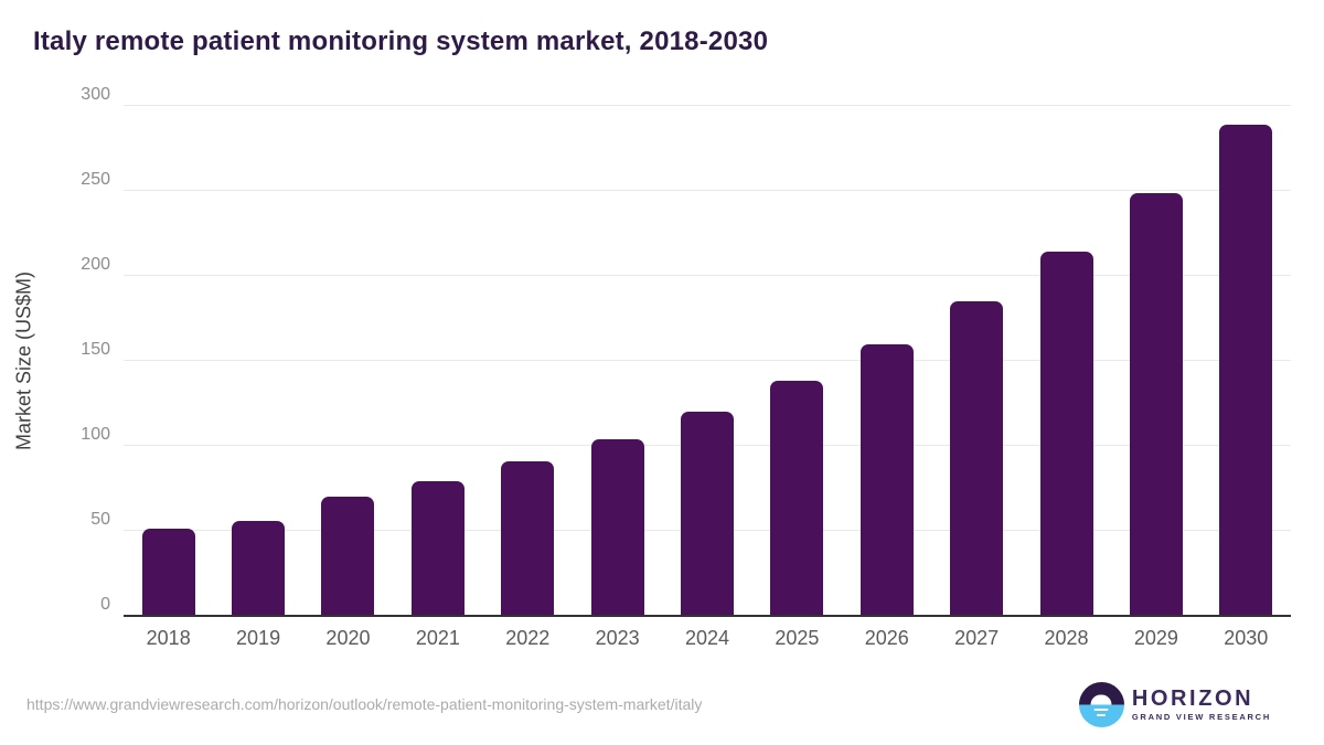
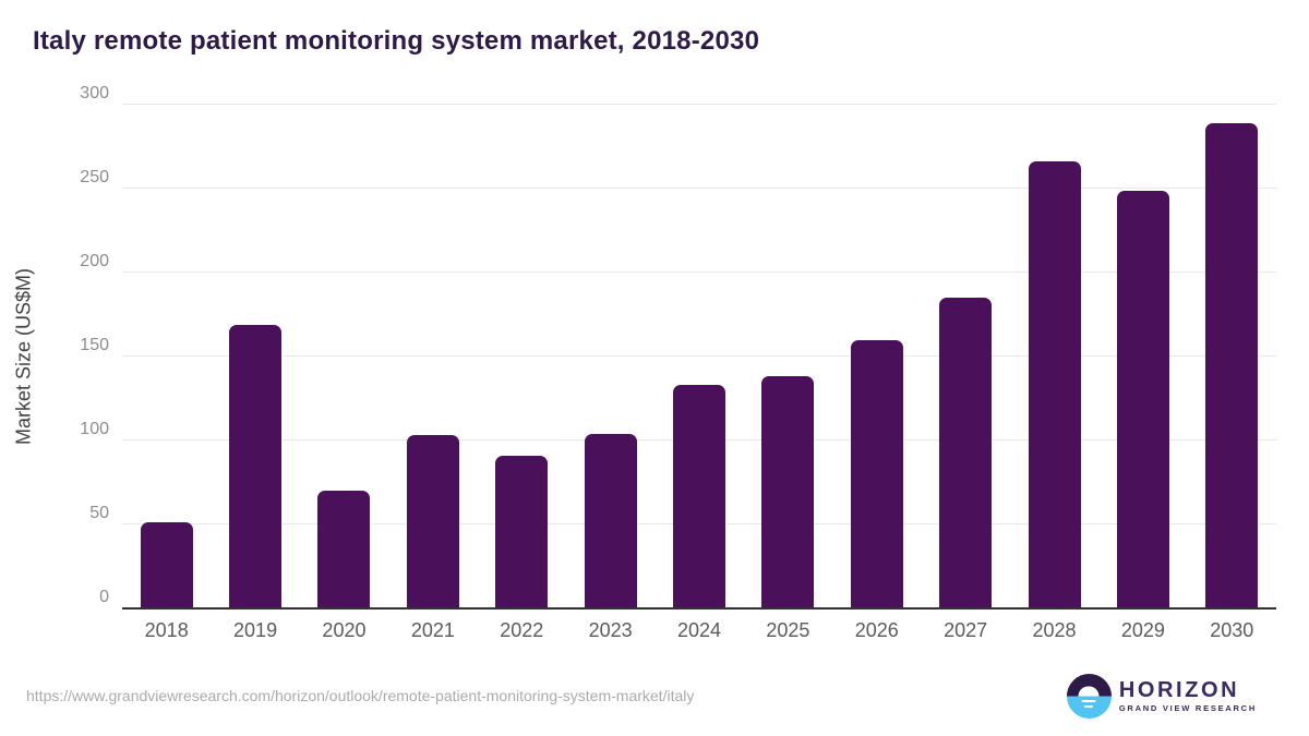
2019: 56 -> 169
2021: 79 -> 103
2024: 120 -> 133
2028: 214 -> 266
